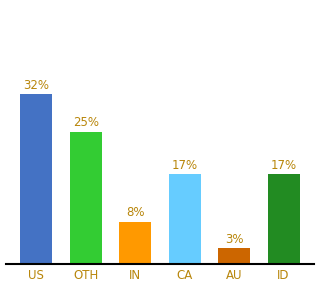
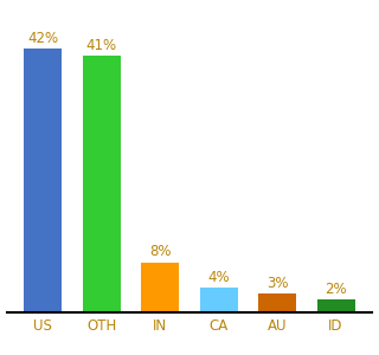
US: 32% -> 42%
OTH: 25% -> 41%
CA: 17% -> 4%
ID: 17% -> 2%
